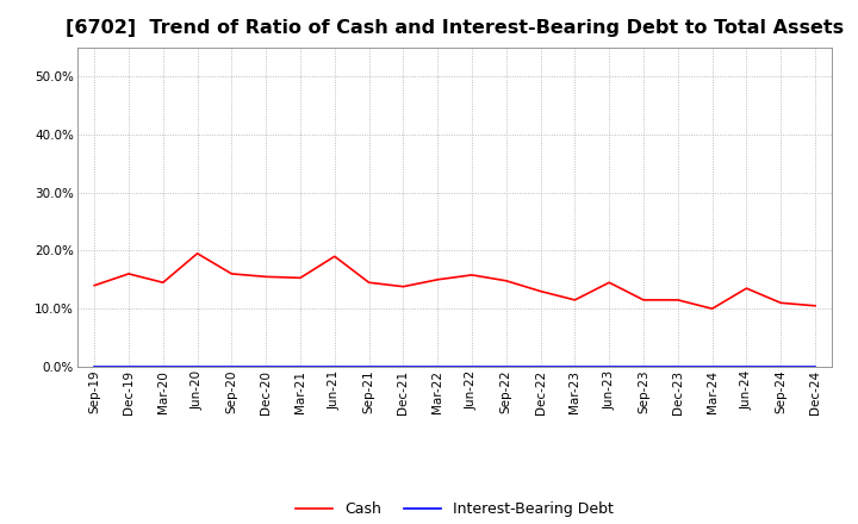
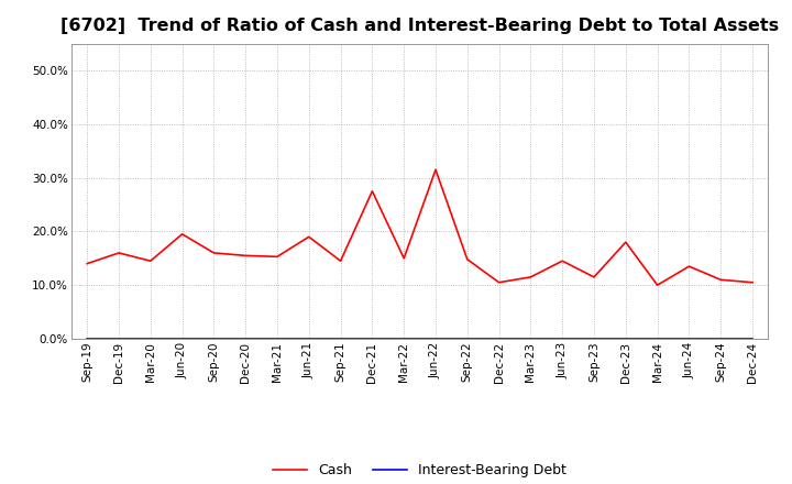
Cash/Dec-21: 13.8% -> 27.5%
Cash/Jun-22: 15.8% -> 31.5%
Cash/Dec-22: 13.0% -> 10.5%
Cash/Dec-23: 11.5% -> 18.0%
